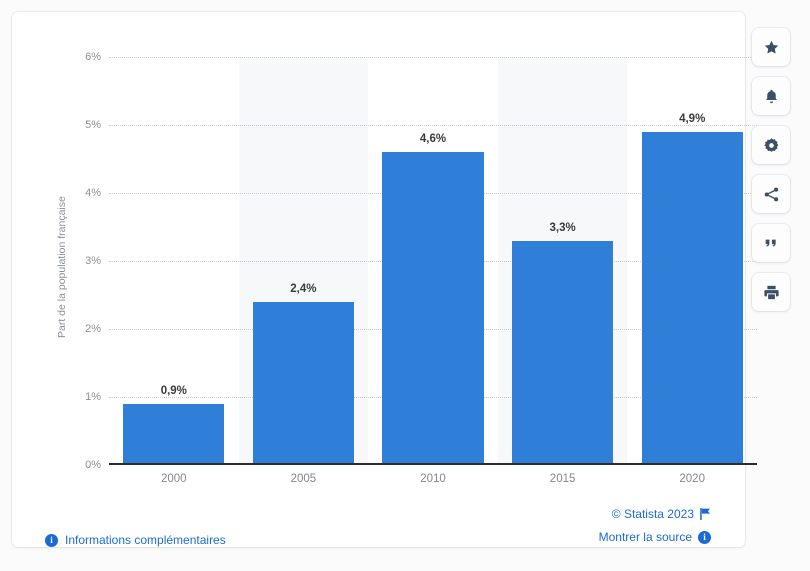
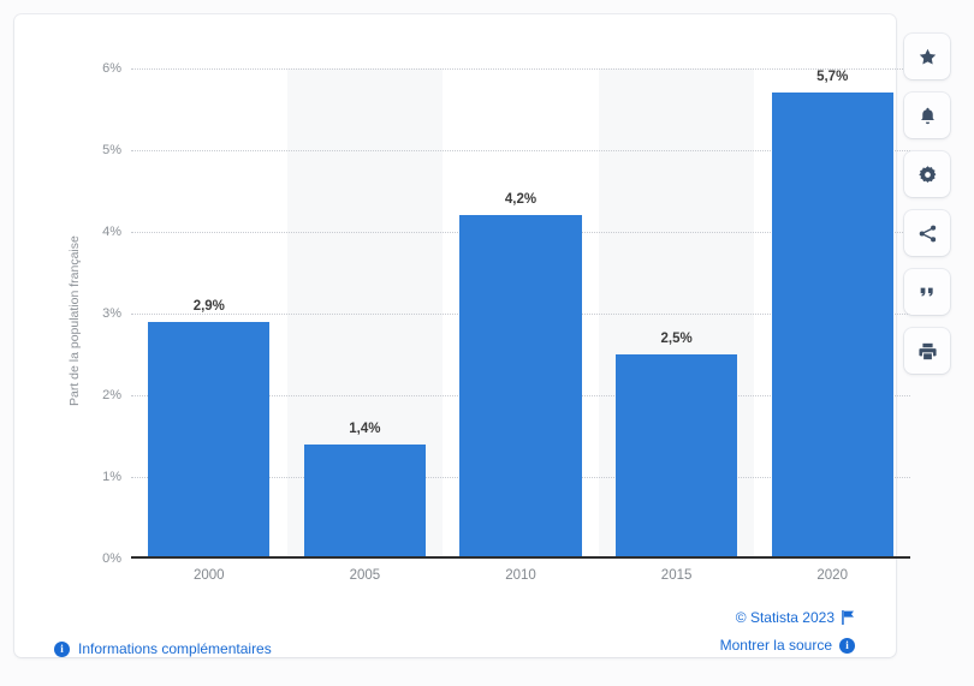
2000: 0,9% -> 2,9%
2005: 2,4% -> 1,4%
2010: 4,6% -> 4,2%
2015: 3,3% -> 2,5%
2020: 4,9% -> 5,7%
